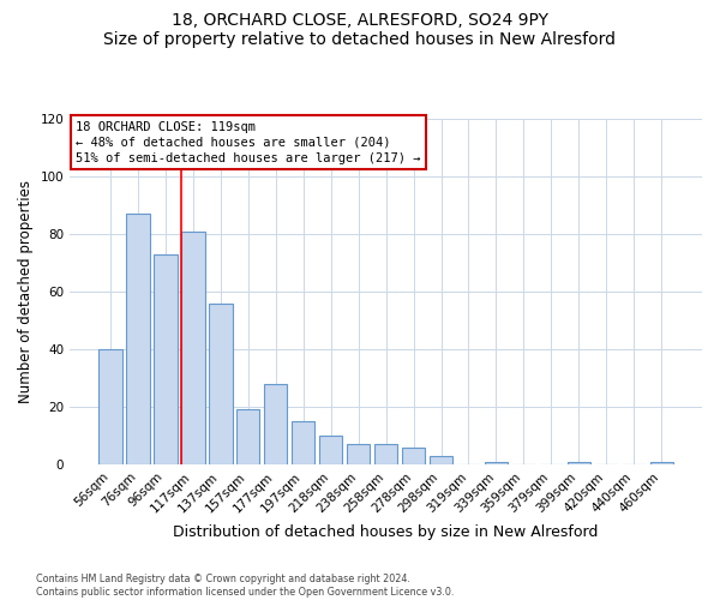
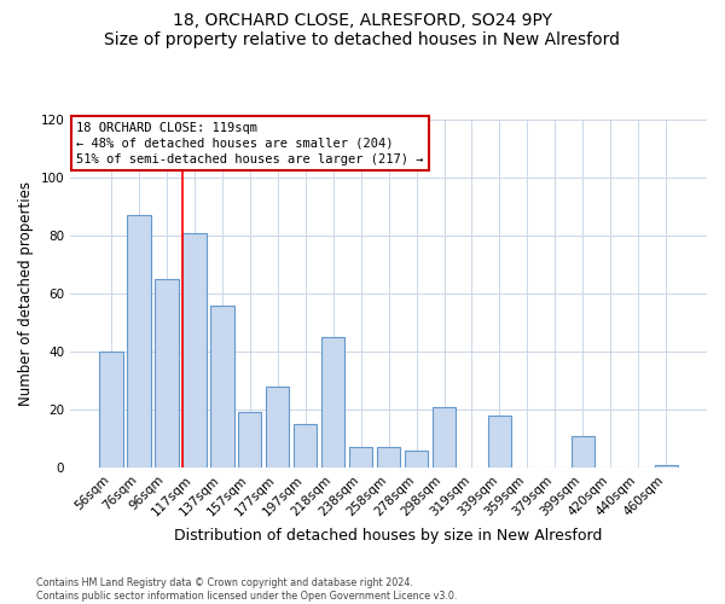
96sqm: 73 -> 65
218sqm: 10 -> 45
298sqm: 3 -> 21
339sqm: 1 -> 18
399sqm: 1 -> 11
